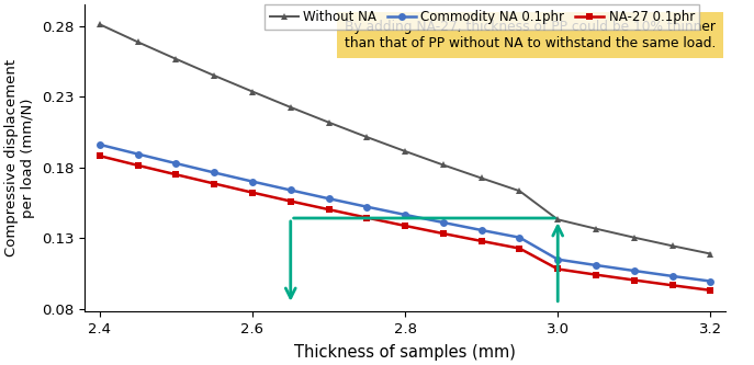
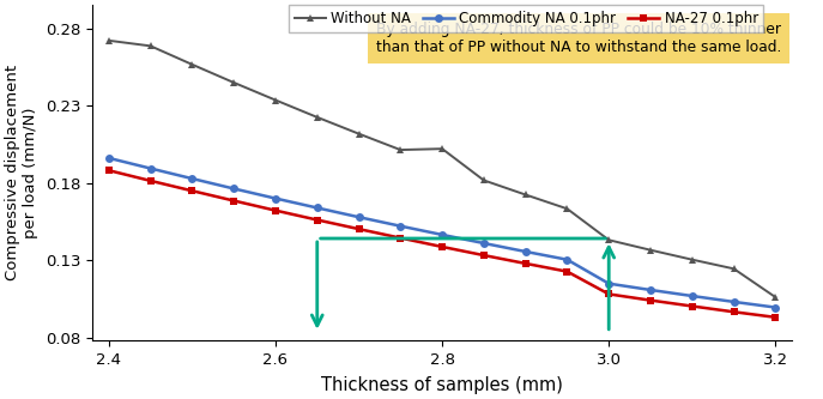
Without NA/2.4: 0.281 -> 0.272
Without NA/2.8: 0.191 -> 0.202
Without NA/3.2: 0.119 -> 0.106
